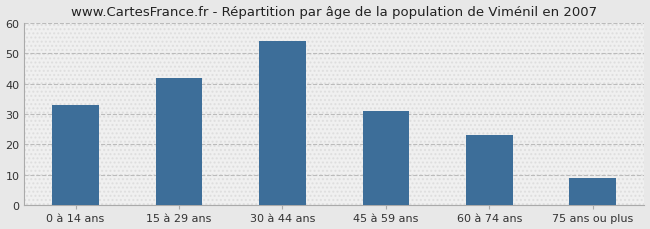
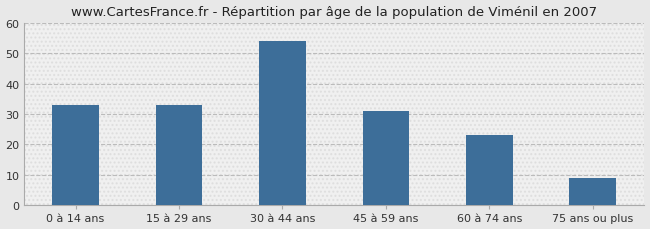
15 à 29 ans: 42 -> 33
